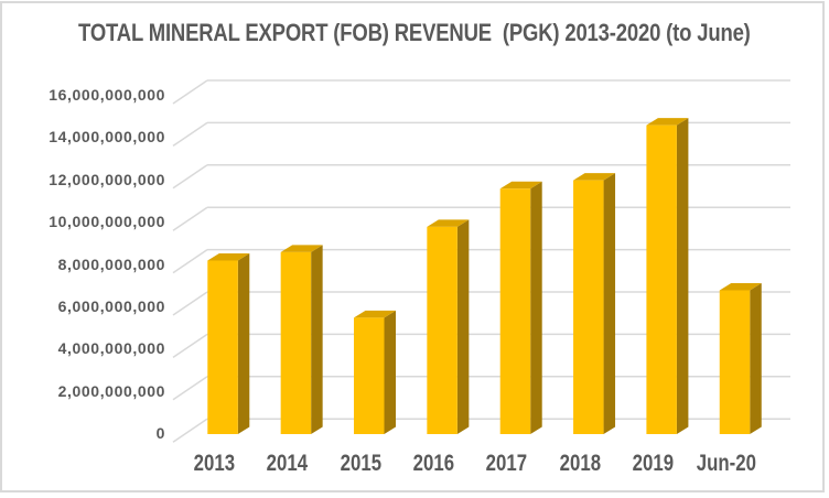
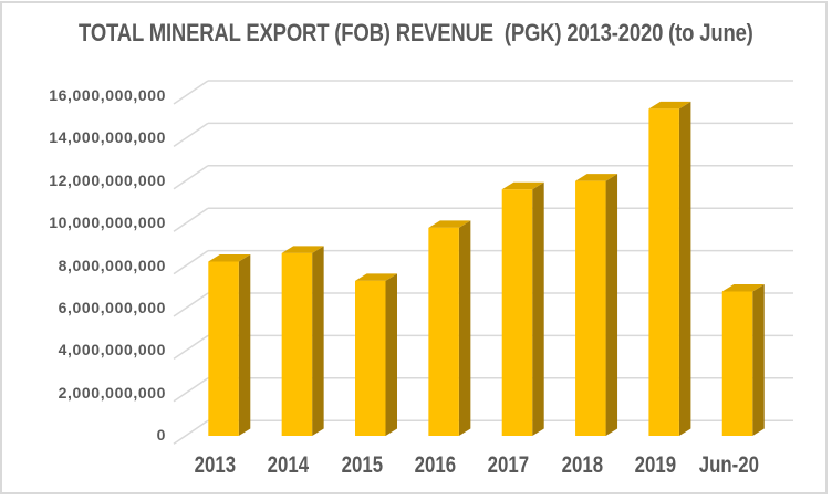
2015: 5500000000 -> 7300000000
2019: 14600000000 -> 15400000000
